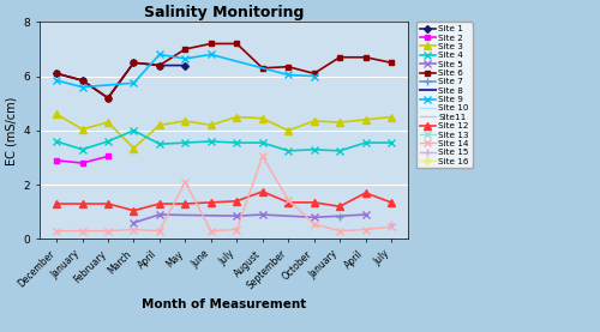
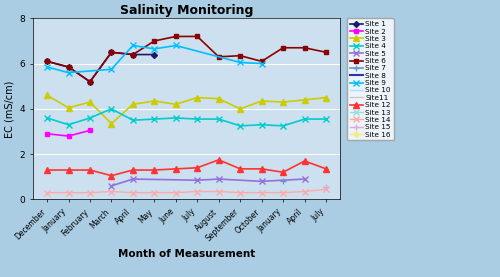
Site 14/May: 2.10 -> 0.30
Site 14/August: 3.05 -> 0.35
Site 14/September: 1.45 -> 0.30
Site 14/October: 0.55 -> 0.30
